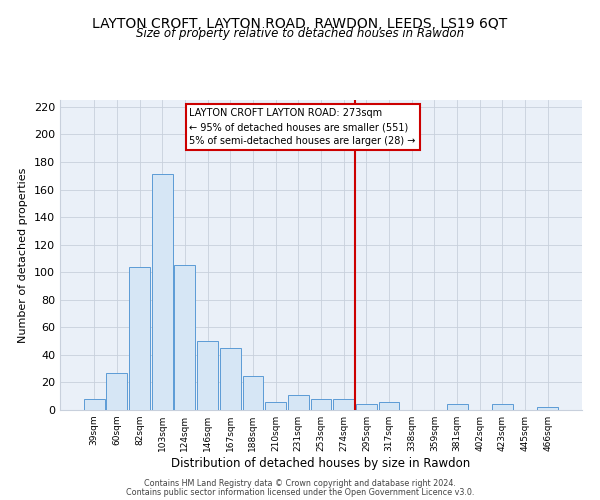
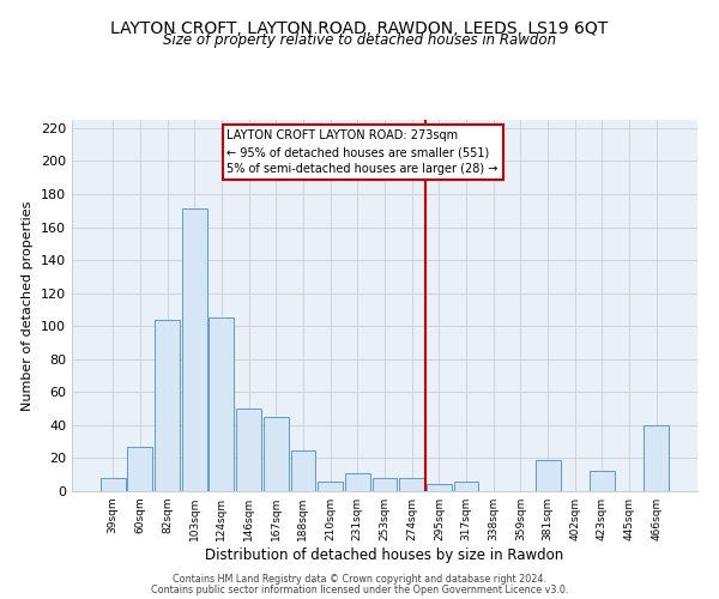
381sqm: 4 -> 19
423sqm: 4 -> 12
466sqm: 2 -> 40
